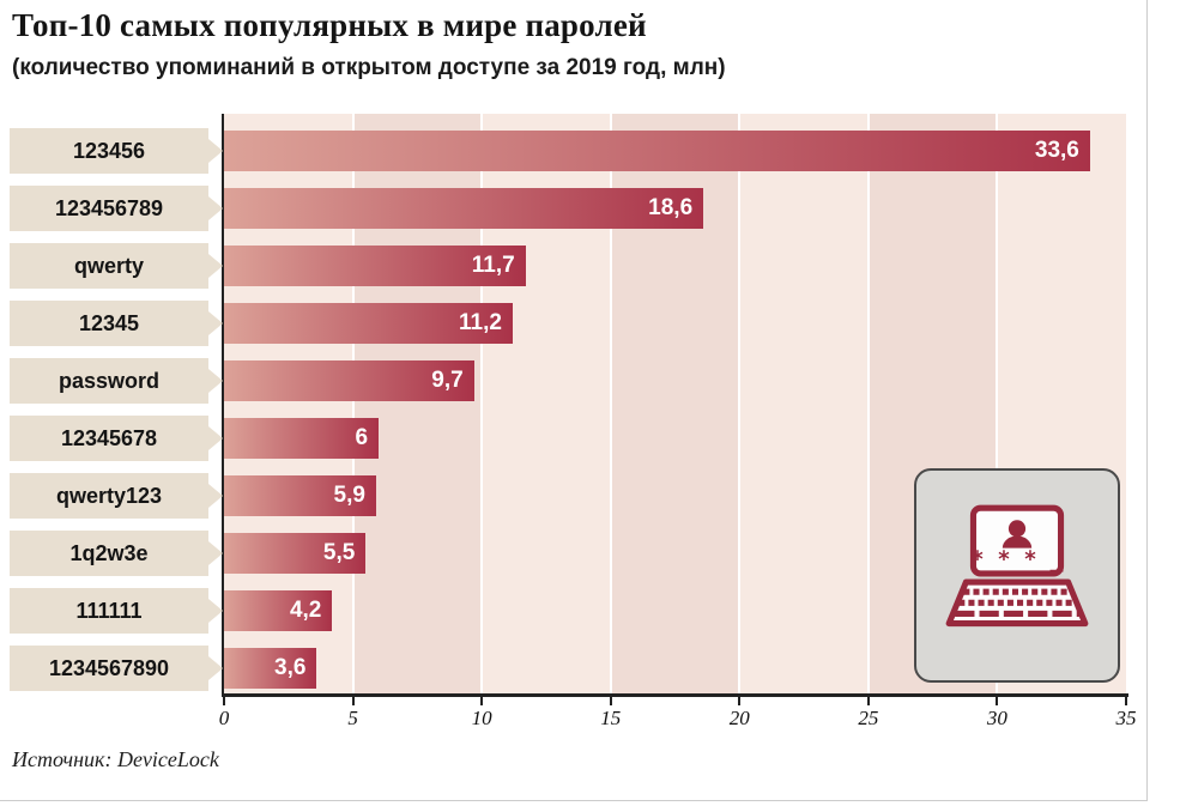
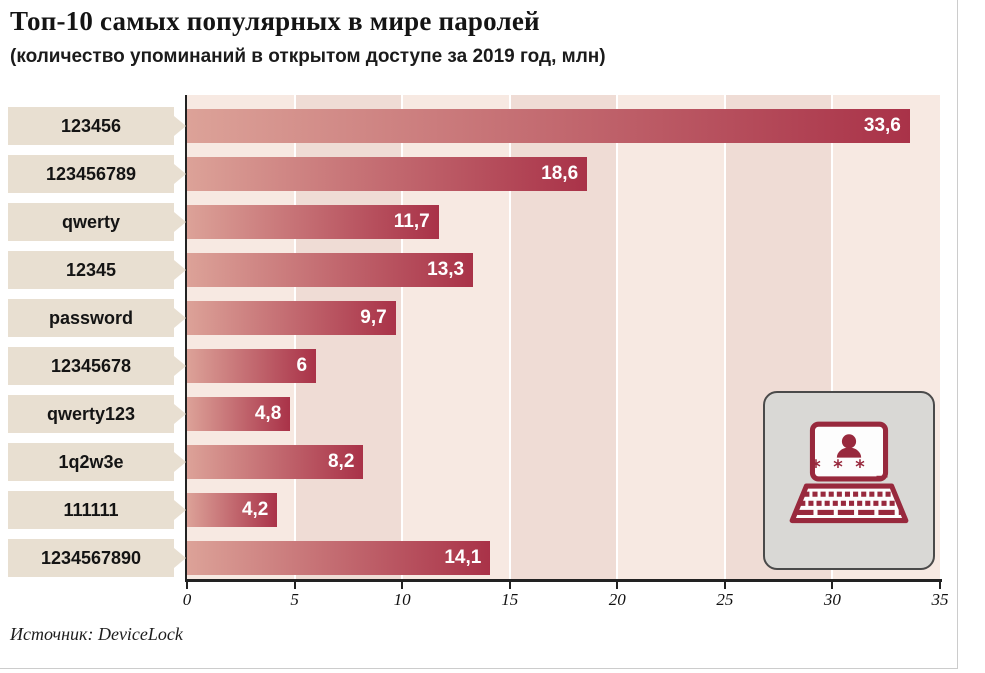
12345: 11,2 -> 13,3
qwerty123: 5,9 -> 4,8
1q2w3e: 5,5 -> 8,2
1234567890: 3,6 -> 14,1
